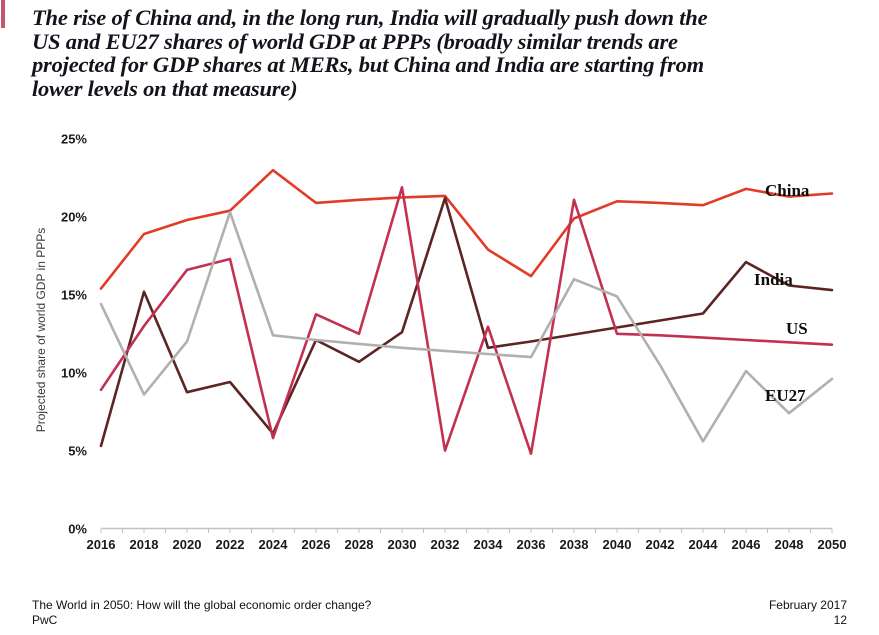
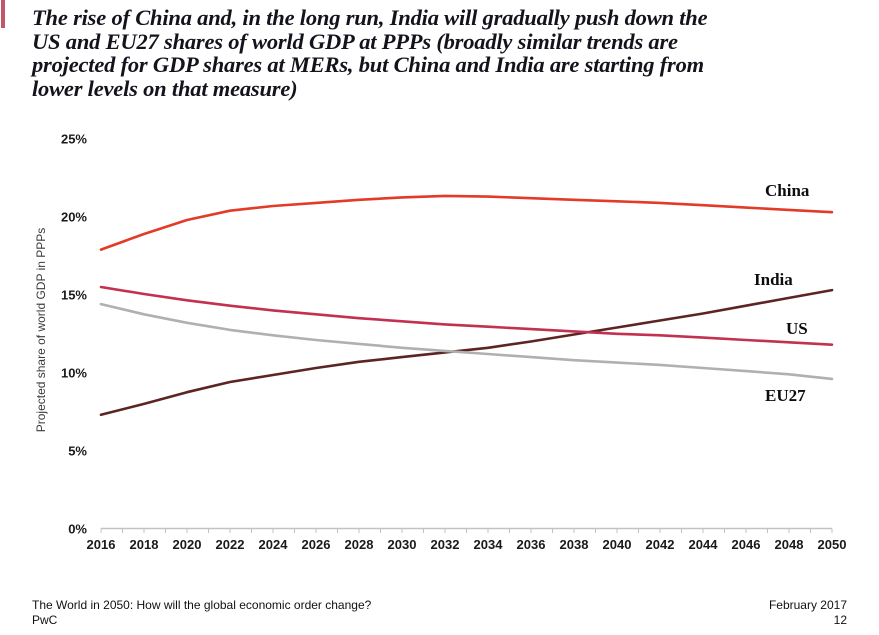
China/2016: 15.4% -> 17.9%
India/2016: 5.3% -> 7.3%
US/2016: 8.9% -> 15.5%
India/2018: 15.2% -> 8.0%
US/2018: 13.0% -> 15.1%
EU27/2018: 8.6% -> 13.8%
US/2020: 16.6% -> 14.7%
EU27/2020: 12.0% -> 13.2%
US/2022: 17.3% -> 14.3%
EU27/2022: 20.3% -> 12.8%
China/2024: 23.0% -> 20.7%
India/2024: 6.1% -> 9.8%
US/2024: 5.8% -> 14.0%
India/2026: 12.1% -> 10.3%
US/2028: 12.5% -> 13.5%
India/2030: 12.6% -> 11.0%
US/2030: 21.9% -> 13.3%
India/2032: 21.2% -> 11.3%
US/2032: 5.0% -> 13.1%
China/2034: 17.9% -> 21.3%
China/2036: 16.2% -> 21.2%
US/2036: 4.8% -> 12.8%
China/2038: 19.9% -> 21.1%
US/2038: 21.1% -> 12.7%
EU27/2038: 16.0% -> 10.8%
EU27/2040: 14.9% -> 10.7%
EU27/2044: 5.6% -> 10.3%
China/2046: 21.8% -> 20.6%
India/2046: 17.1% -> 14.3%
China/2048: 21.3% -> 20.4%
India/2048: 15.6% -> 14.8%
EU27/2048: 7.4% -> 9.9%
China/2050: 21.5% -> 20.3%
